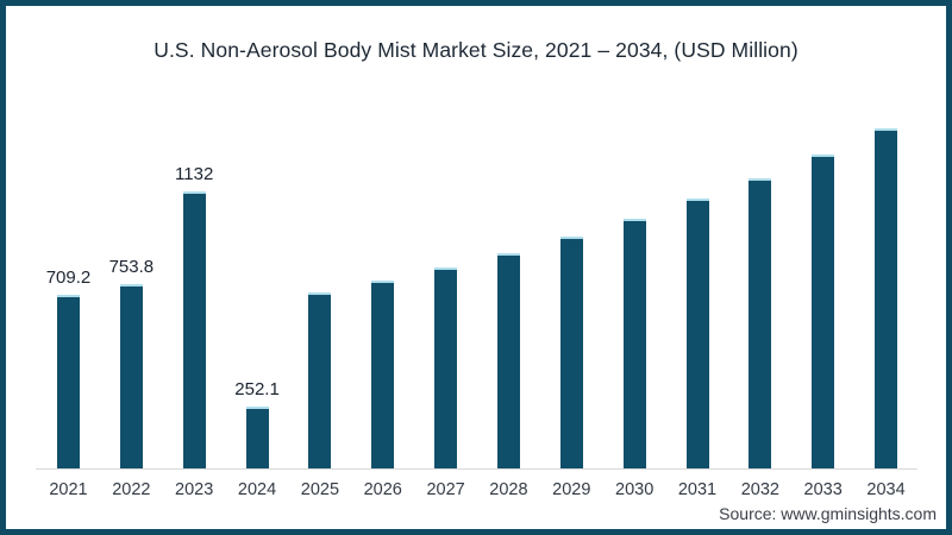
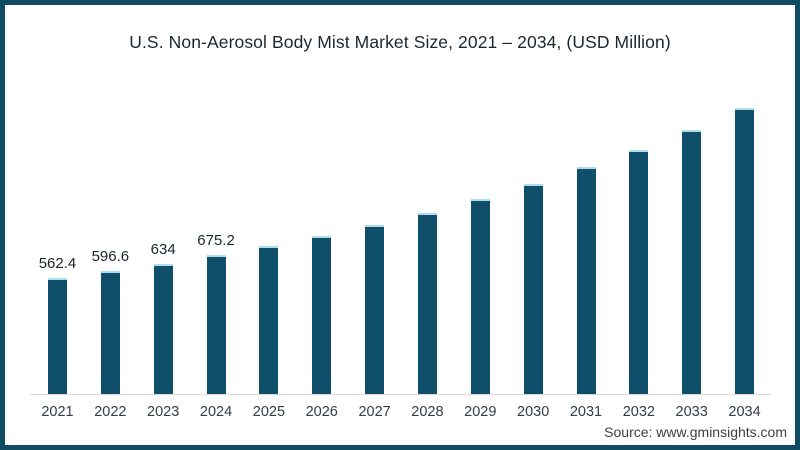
2021: 709.2 -> 562.4
2022: 753.8 -> 596.6
2023: 1132 -> 634
2024: 252.1 -> 675.2
